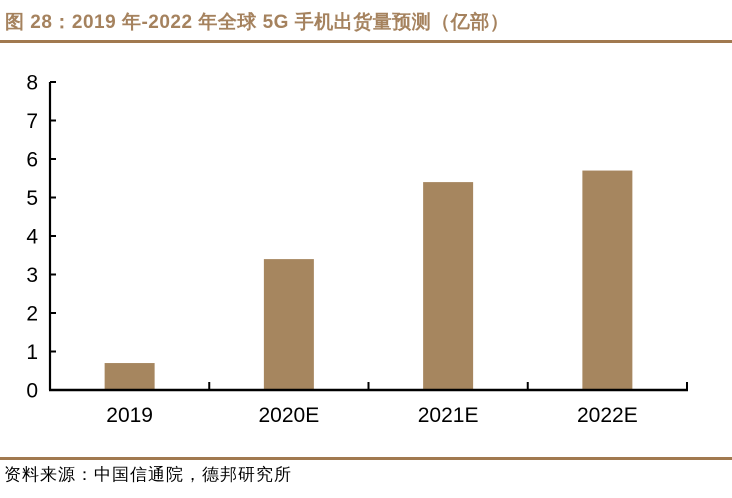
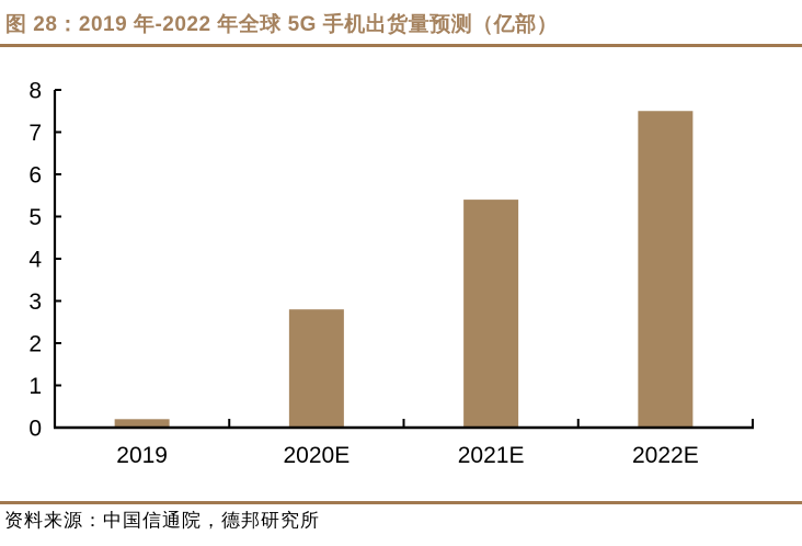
2019: 0.7 -> 0.2
2020E: 3.4 -> 2.8
2022E: 5.7 -> 7.5
